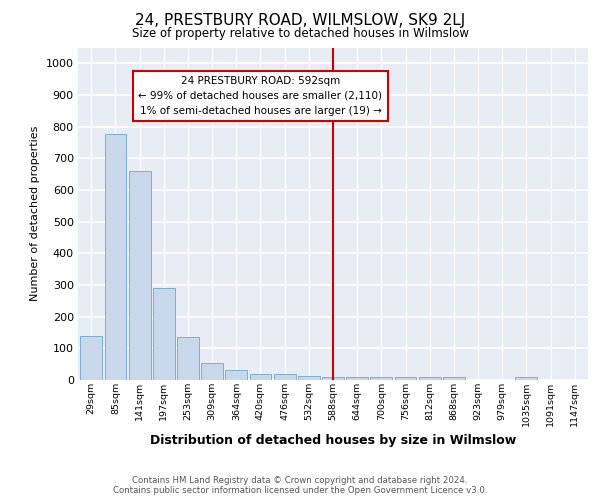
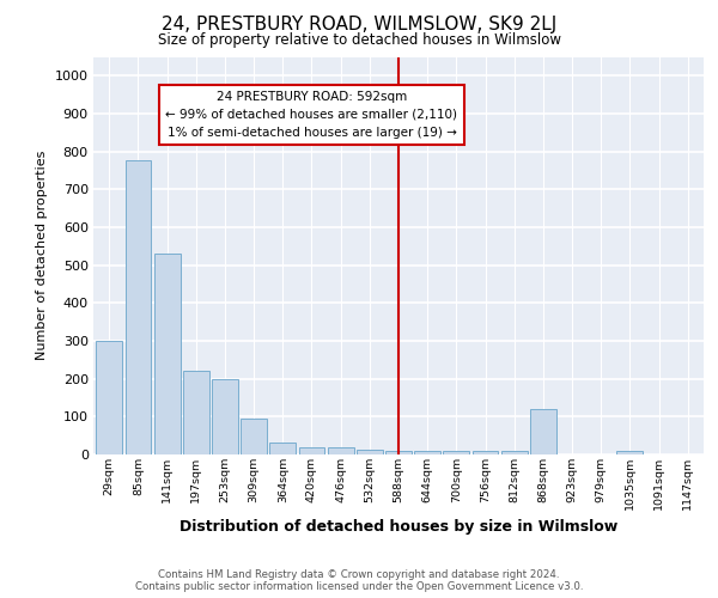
29sqm: 140 -> 300
141sqm: 660 -> 530
197sqm: 290 -> 220
253sqm: 135 -> 200
309sqm: 55 -> 95
868sqm: 8 -> 120
